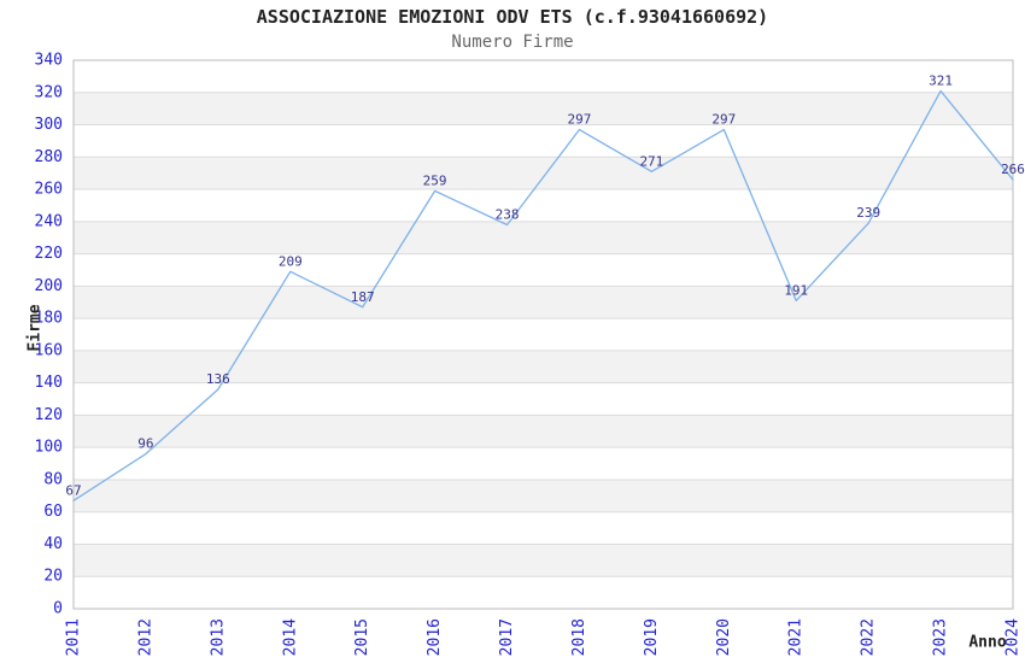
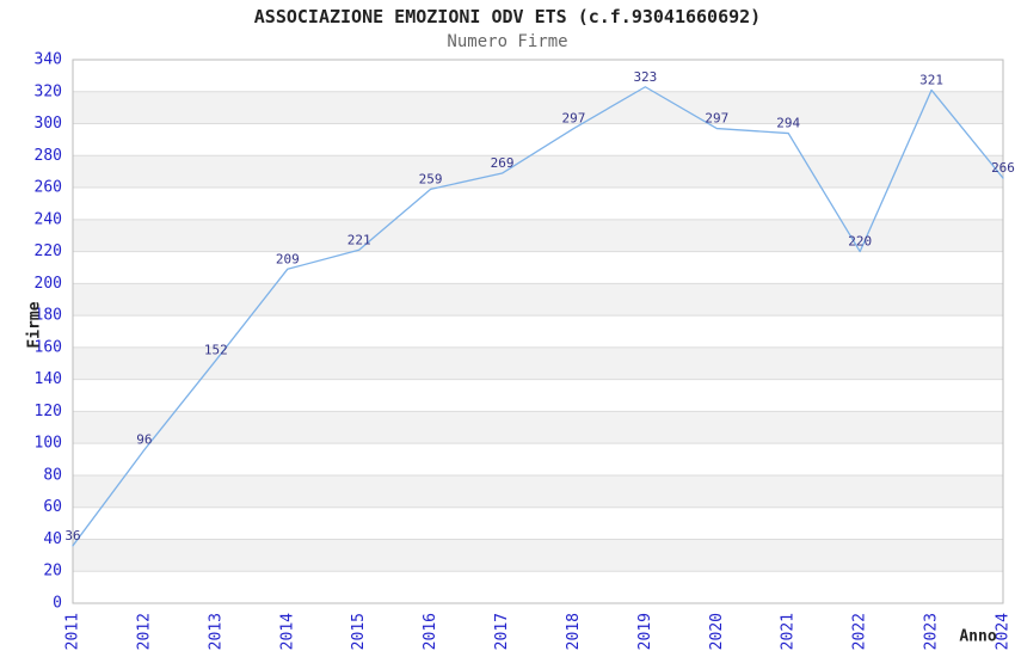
2011: 67 -> 36
2013: 136 -> 152
2015: 187 -> 221
2017: 238 -> 269
2019: 271 -> 323
2021: 191 -> 294
2022: 239 -> 220
